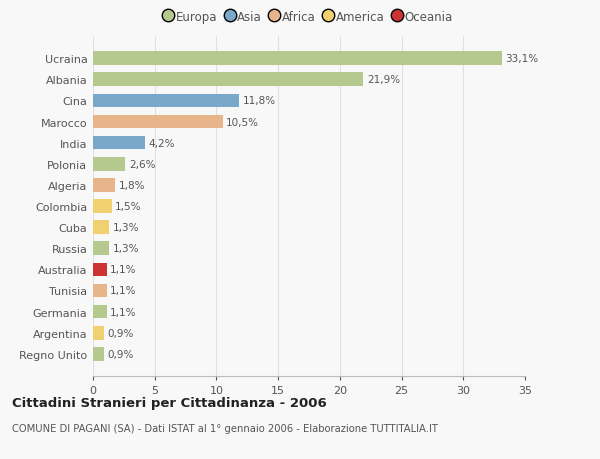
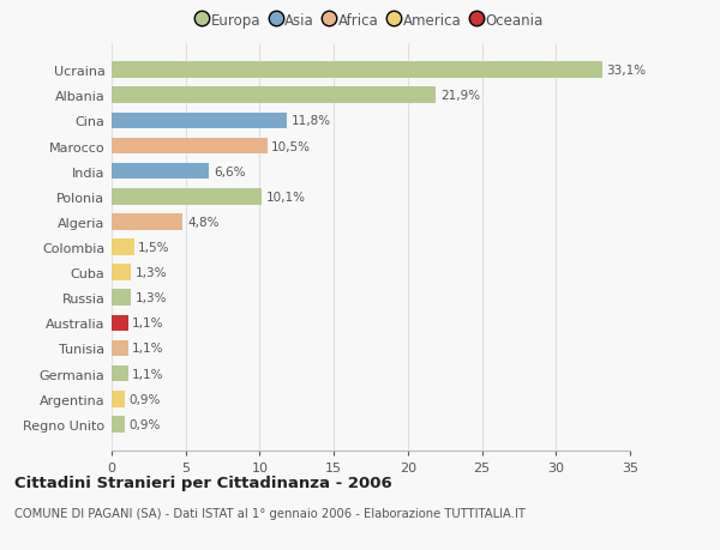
India: 4,2% -> 6,6%
Polonia: 2,6% -> 10,1%
Algeria: 1,8% -> 4,8%
